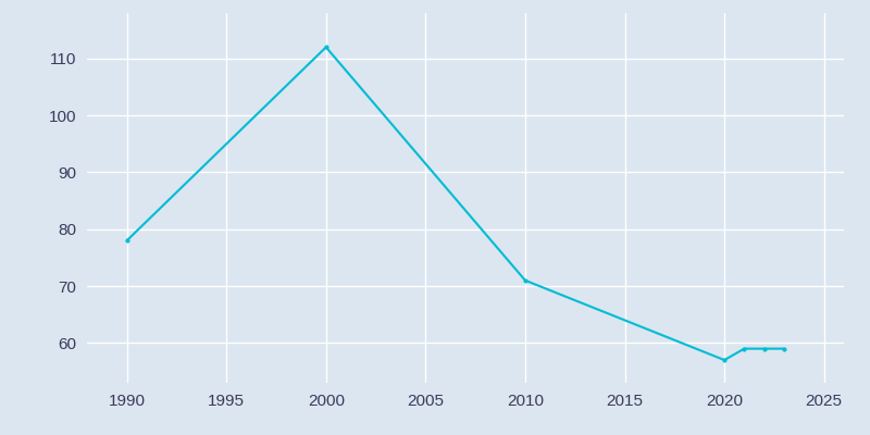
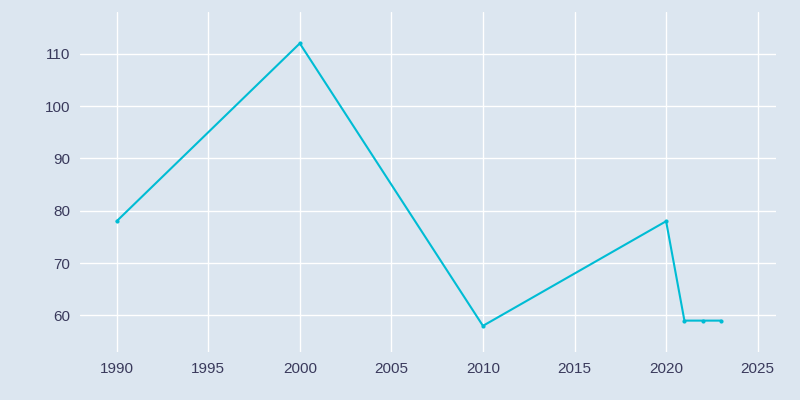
2010: 71 -> 58
2020: 57 -> 78
